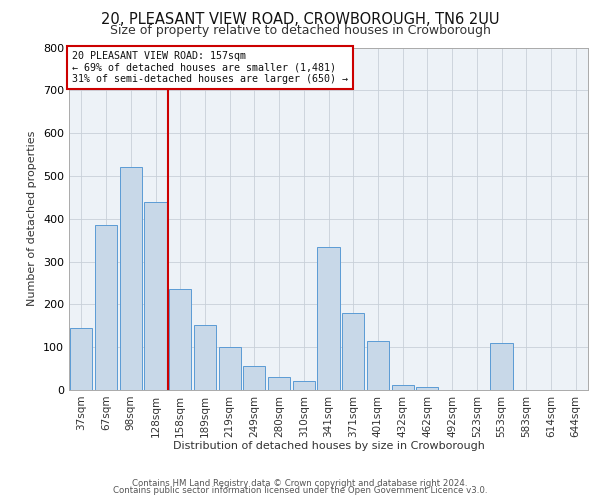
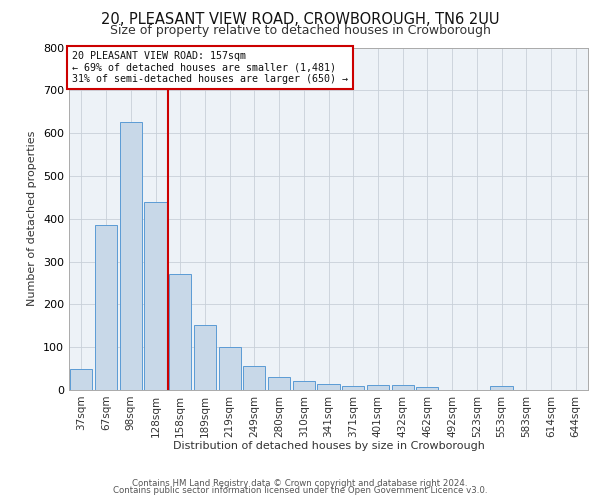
37sqm: 145 -> 50
98sqm: 520 -> 625
158sqm: 235 -> 270
341sqm: 335 -> 15
371sqm: 180 -> 10
401sqm: 115 -> 12
553sqm: 110 -> 10
